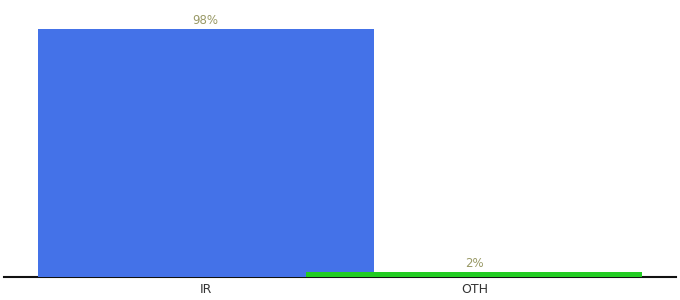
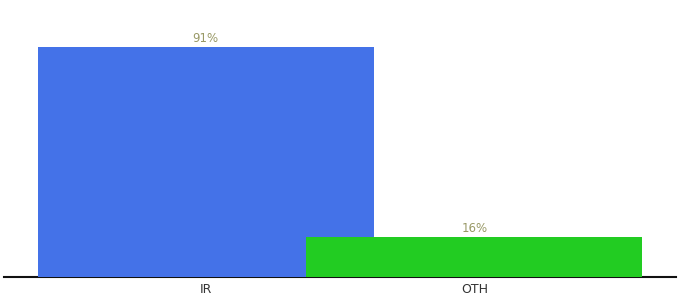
IR: 98% -> 91%
OTH: 2% -> 16%
